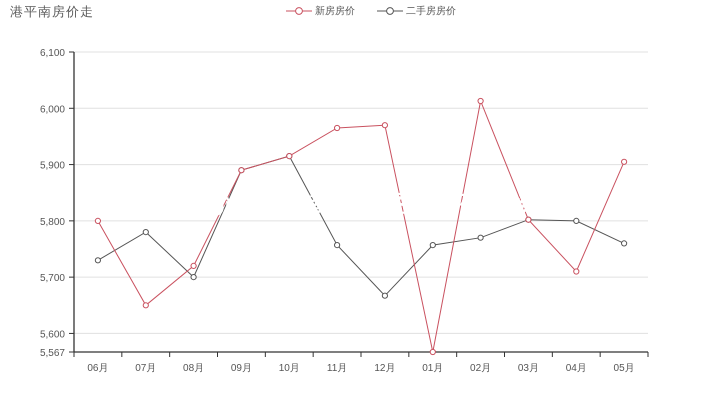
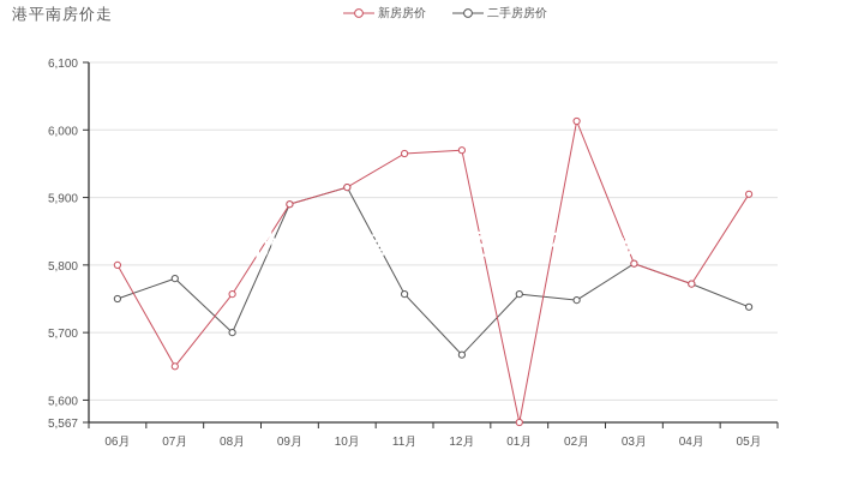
二手房房价/06月: 5730 -> 5750
新房房价/08月: 5720 -> 5760
二手房房价/02月: 5770 -> 5750
新房房价/04月: 5710 -> 5770
二手房房价/04月: 5800 -> 5770
二手房房价/05月: 5760 -> 5740
